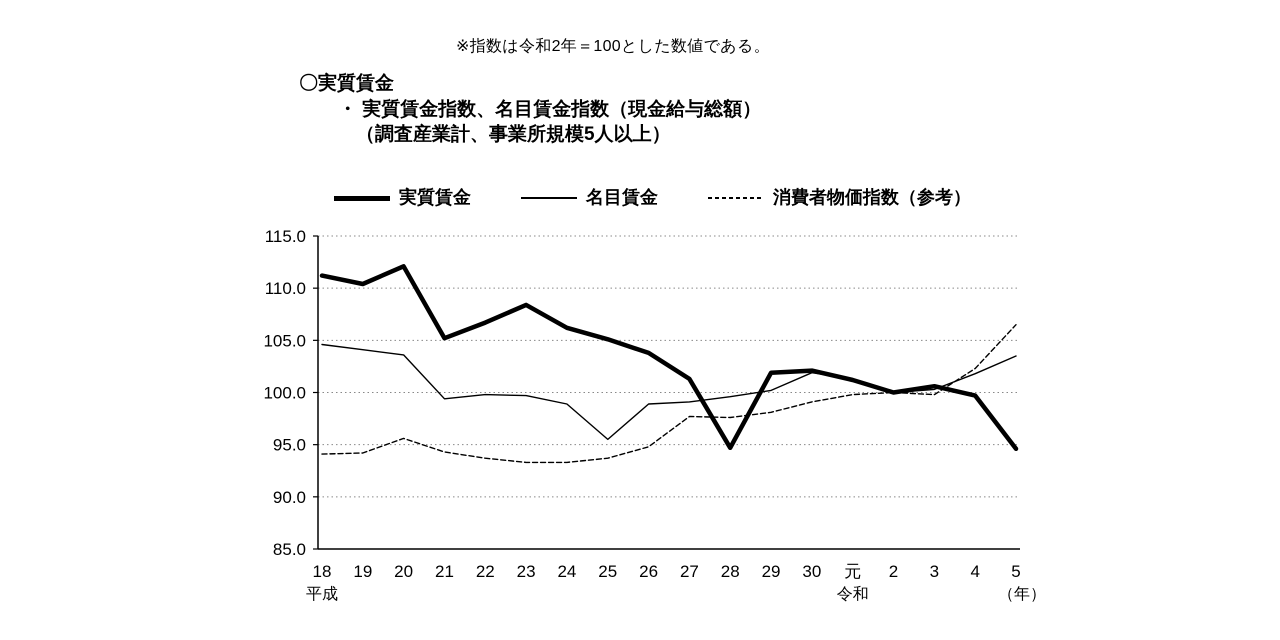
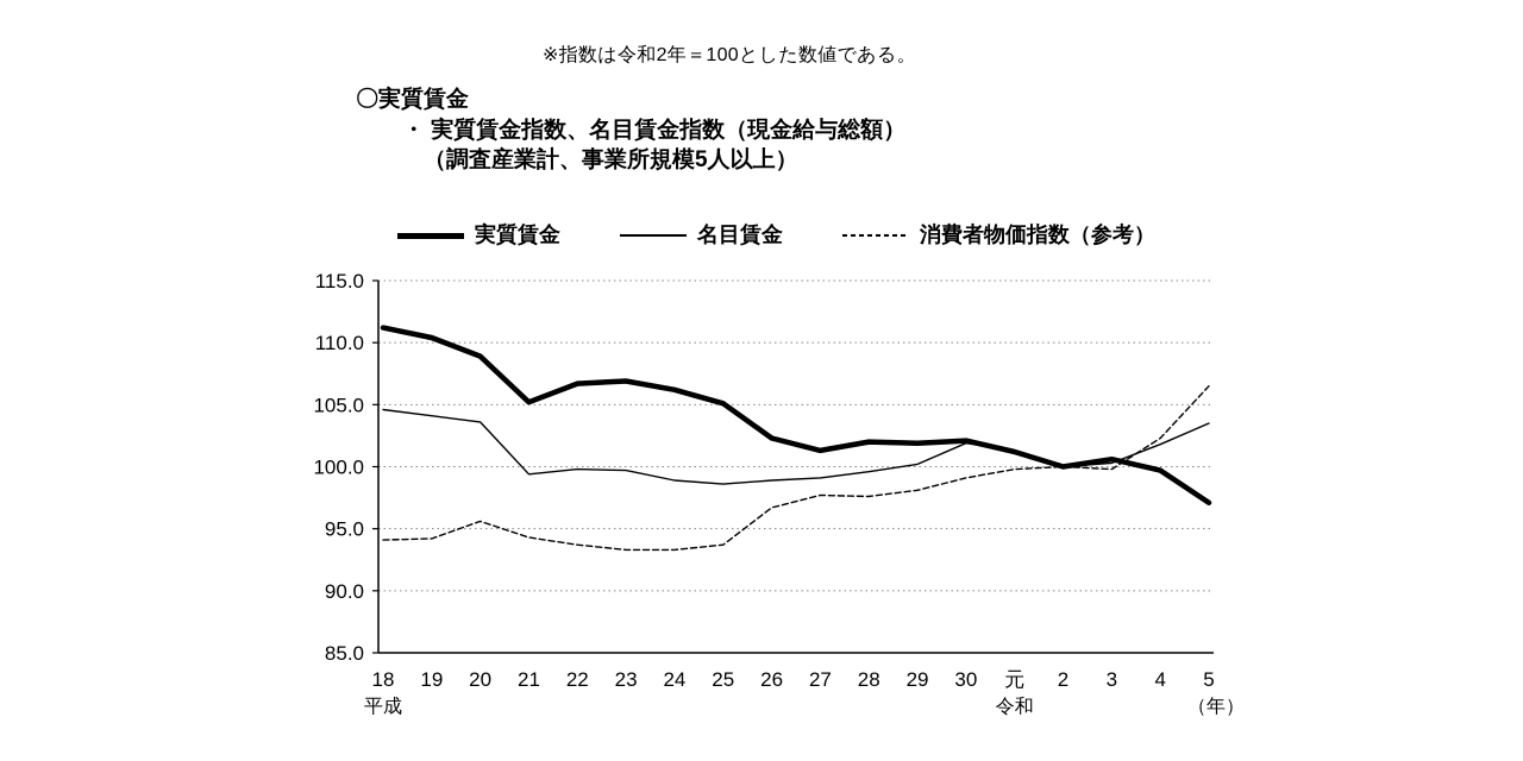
実質賃金/20: 112.1 -> 108.9
実質賃金/23: 108.4 -> 106.9
名目賃金/25: 95.5 -> 98.6
実質賃金/26: 103.8 -> 102.3
消費者物価指数（参考）/26: 94.8 -> 96.7
実質賃金/28: 94.7 -> 102.0
実質賃金/5: 94.6 -> 97.1
